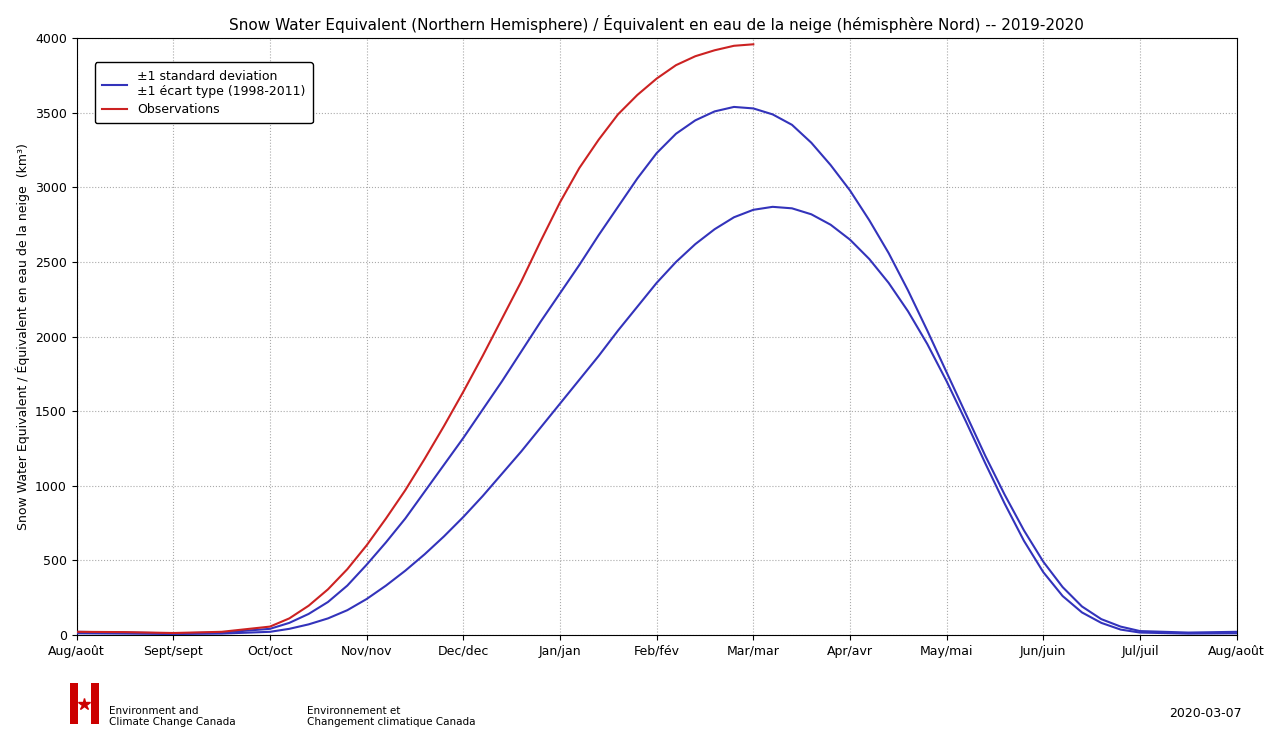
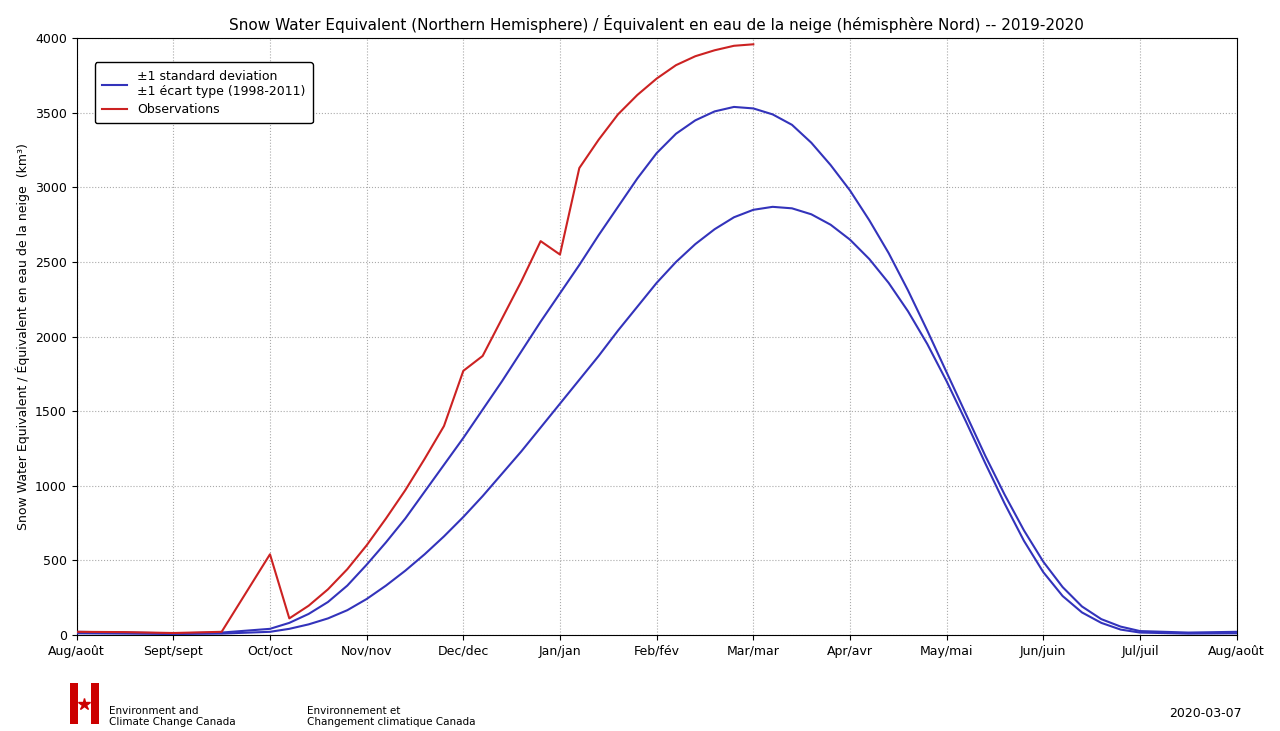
Observations/Oct/oct: 60 -> 540
Observations/Dec/dec: 1630 -> 1770
Observations/Jan/jan: 2900 -> 2550
